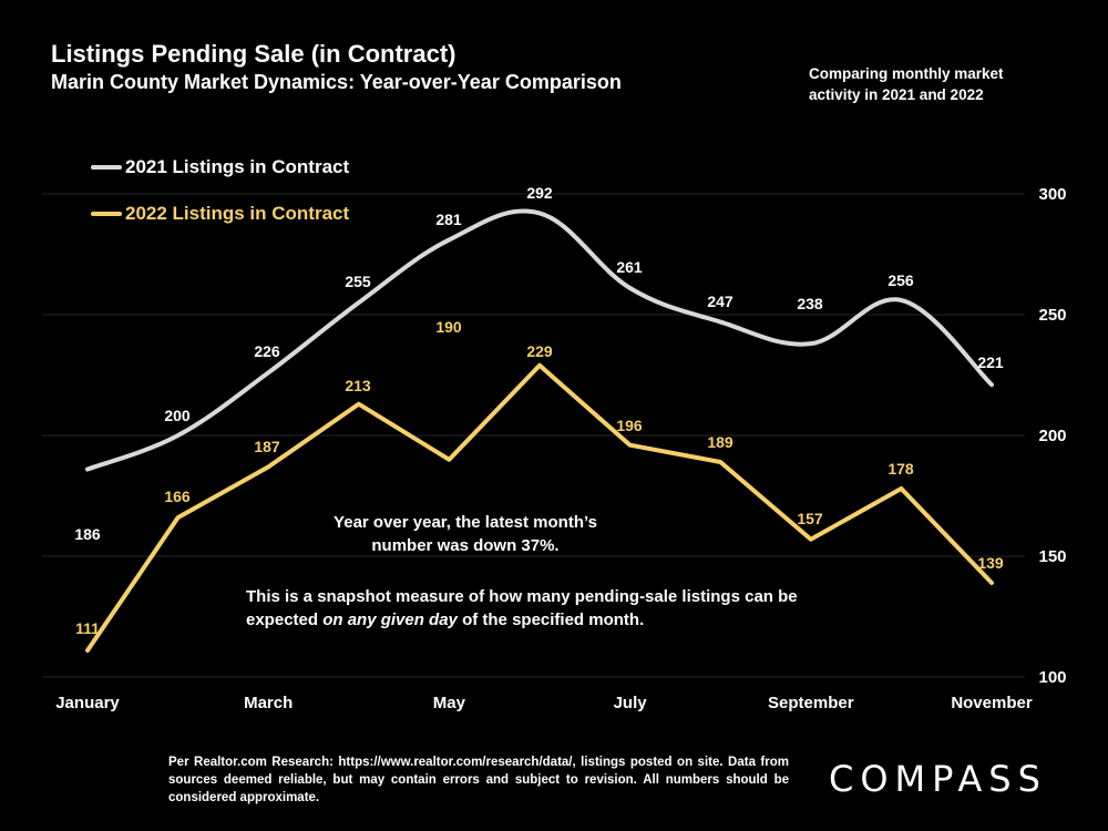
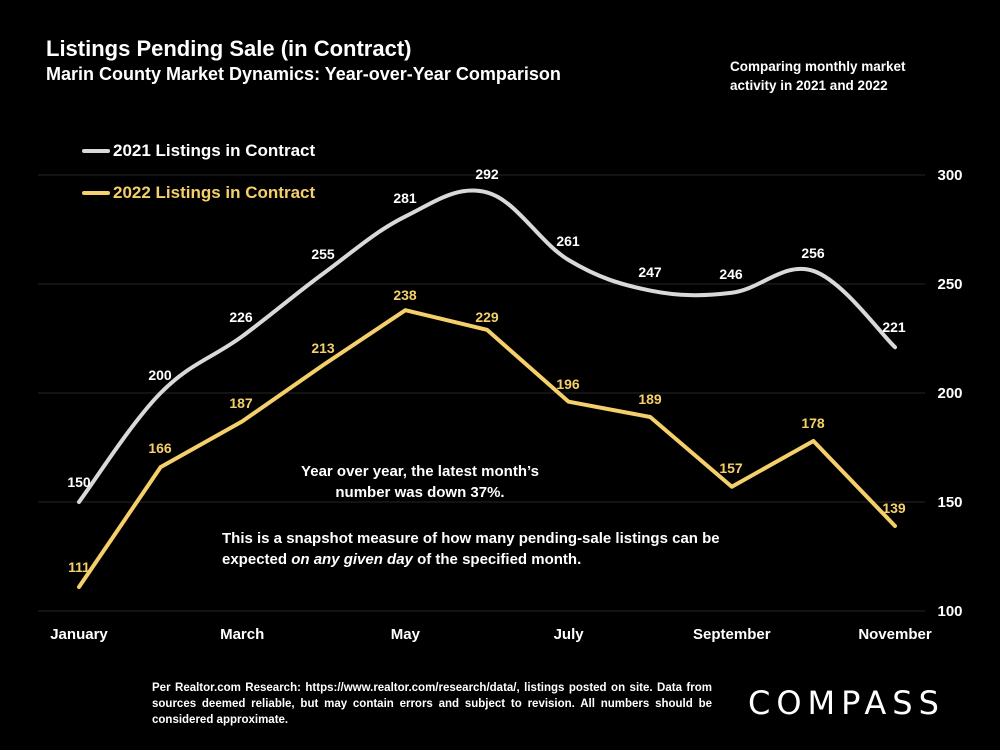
2021 Listings in Contract/January: 186 -> 150
2022 Listings in Contract/May: 190 -> 238
2021 Listings in Contract/September: 238 -> 246
